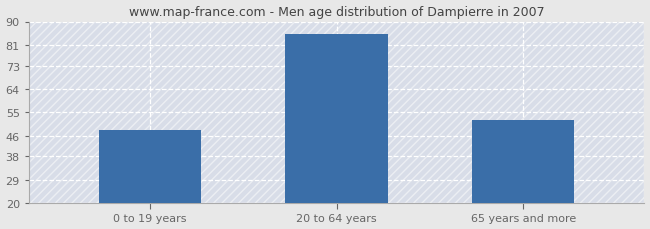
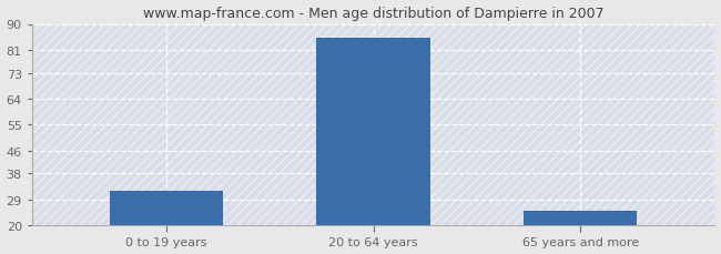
0 to 19 years: 48 -> 32
65 years and more: 52 -> 25
